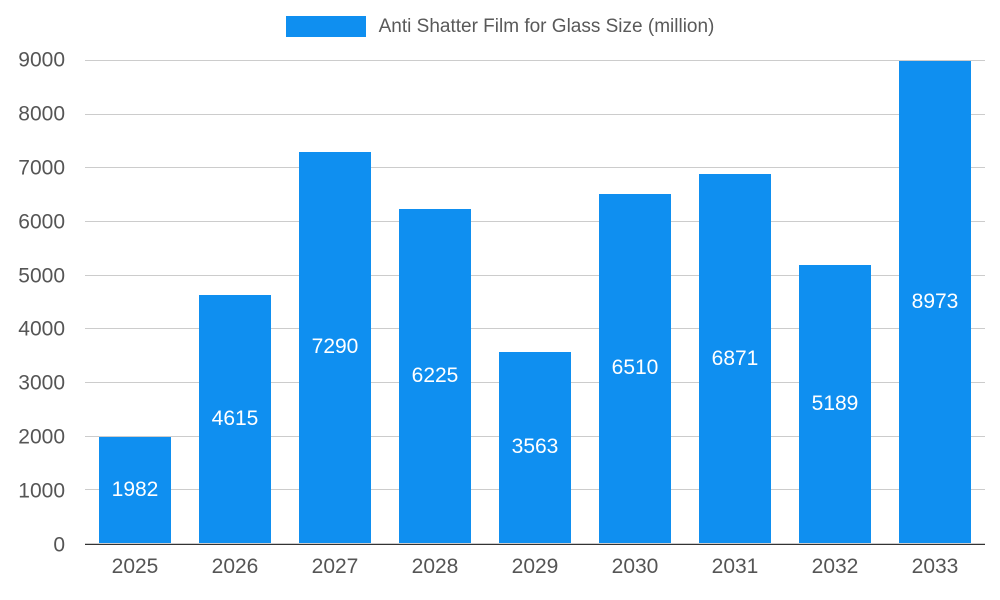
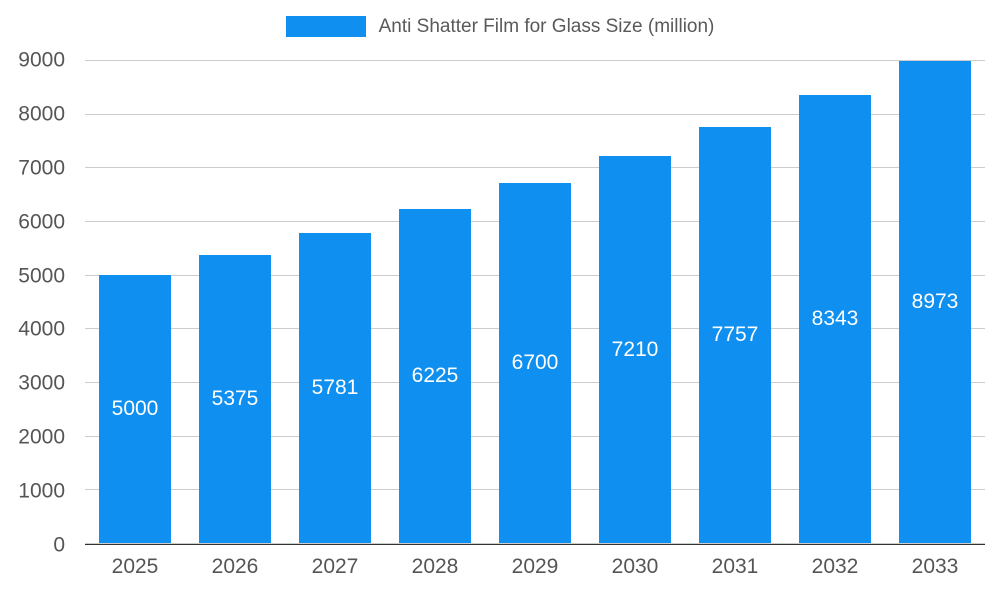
2025: 1982 -> 5000
2026: 4615 -> 5375
2027: 7290 -> 5781
2029: 3563 -> 6700
2030: 6510 -> 7210
2031: 6871 -> 7757
2032: 5189 -> 8343
